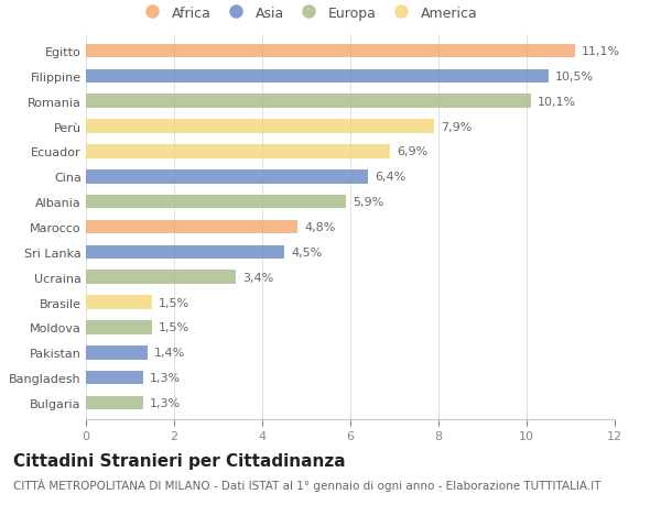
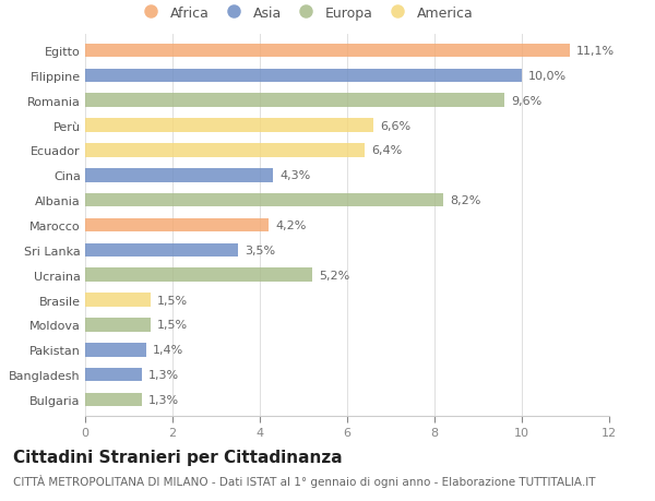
Filippine: 10,5% -> 10,0%
Romania: 10,1% -> 9,6%
Perù: 7,9% -> 6,6%
Ecuador: 6,9% -> 6,4%
Cina: 6,4% -> 4,3%
Albania: 5,9% -> 8,2%
Marocco: 4,8% -> 4,2%
Sri Lanka: 4,5% -> 3,5%
Ucraina: 3,4% -> 5,2%
